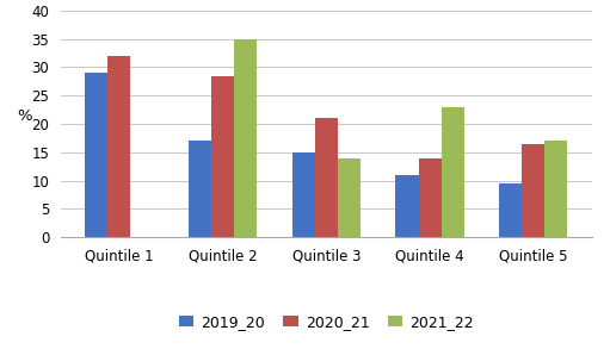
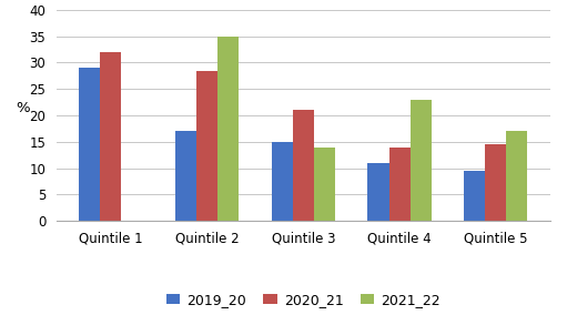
2020_21/Quintile 5: 16.5 -> 14.5
